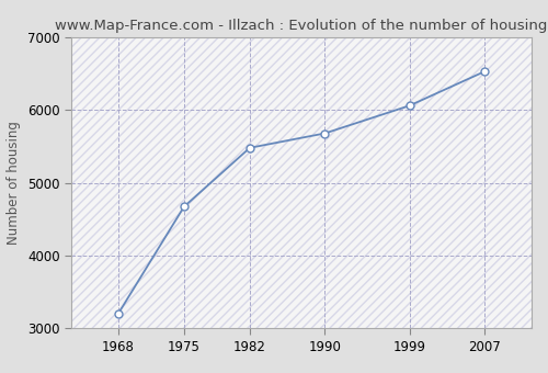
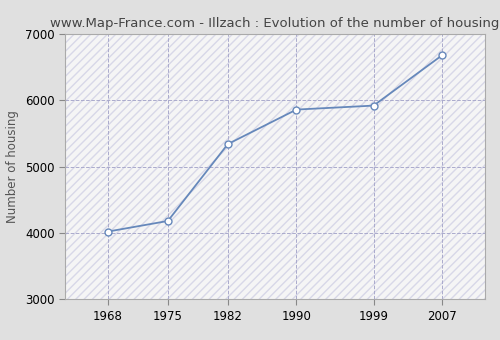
1968: 3200 -> 4020
1975: 4670 -> 4180
1982: 5480 -> 5340
1990: 5680 -> 5860
1999: 6060 -> 5920
2007: 6530 -> 6680
